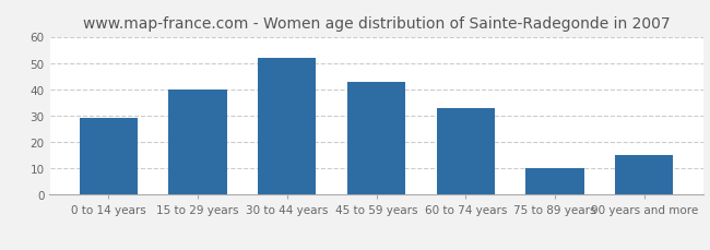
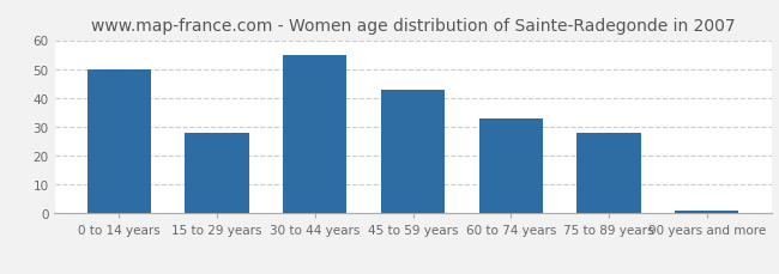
0 to 14 years: 29 -> 50
15 to 29 years: 40 -> 28
30 to 44 years: 52 -> 55
75 to 89 years: 10 -> 28
90 years and more: 15 -> 1
